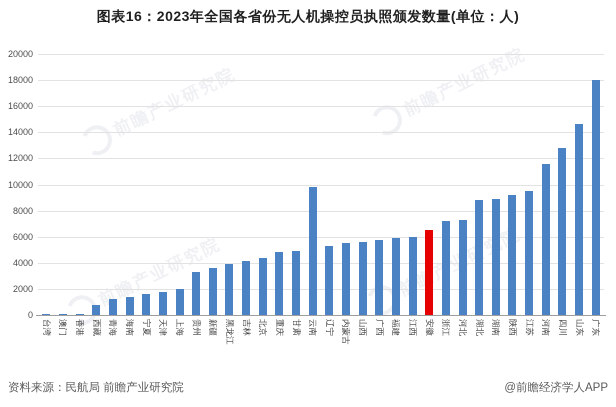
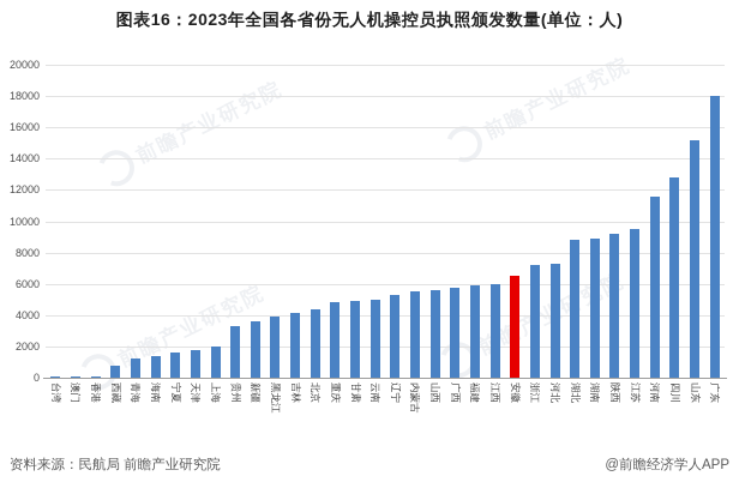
云南: 9800 -> 5000
山东: 14600 -> 15200
